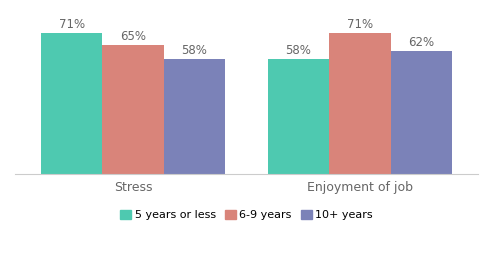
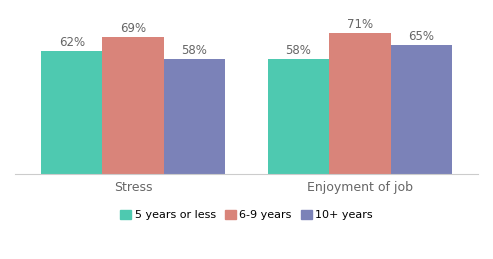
5 years or less/Stress: 71% -> 62%
6-9 years/Stress: 65% -> 69%
10+ years/Enjoyment of job: 62% -> 65%
